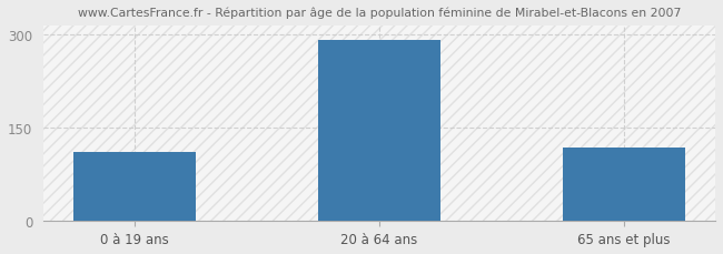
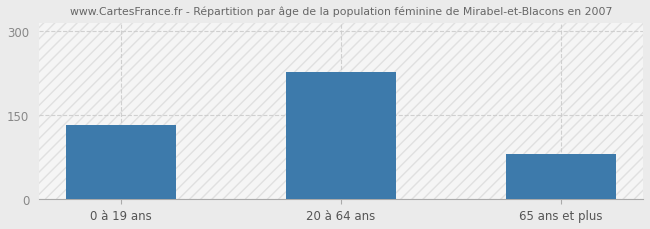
0 à 19 ans: 112 -> 132
20 à 64 ans: 291 -> 228
65 ans et plus: 118 -> 80
